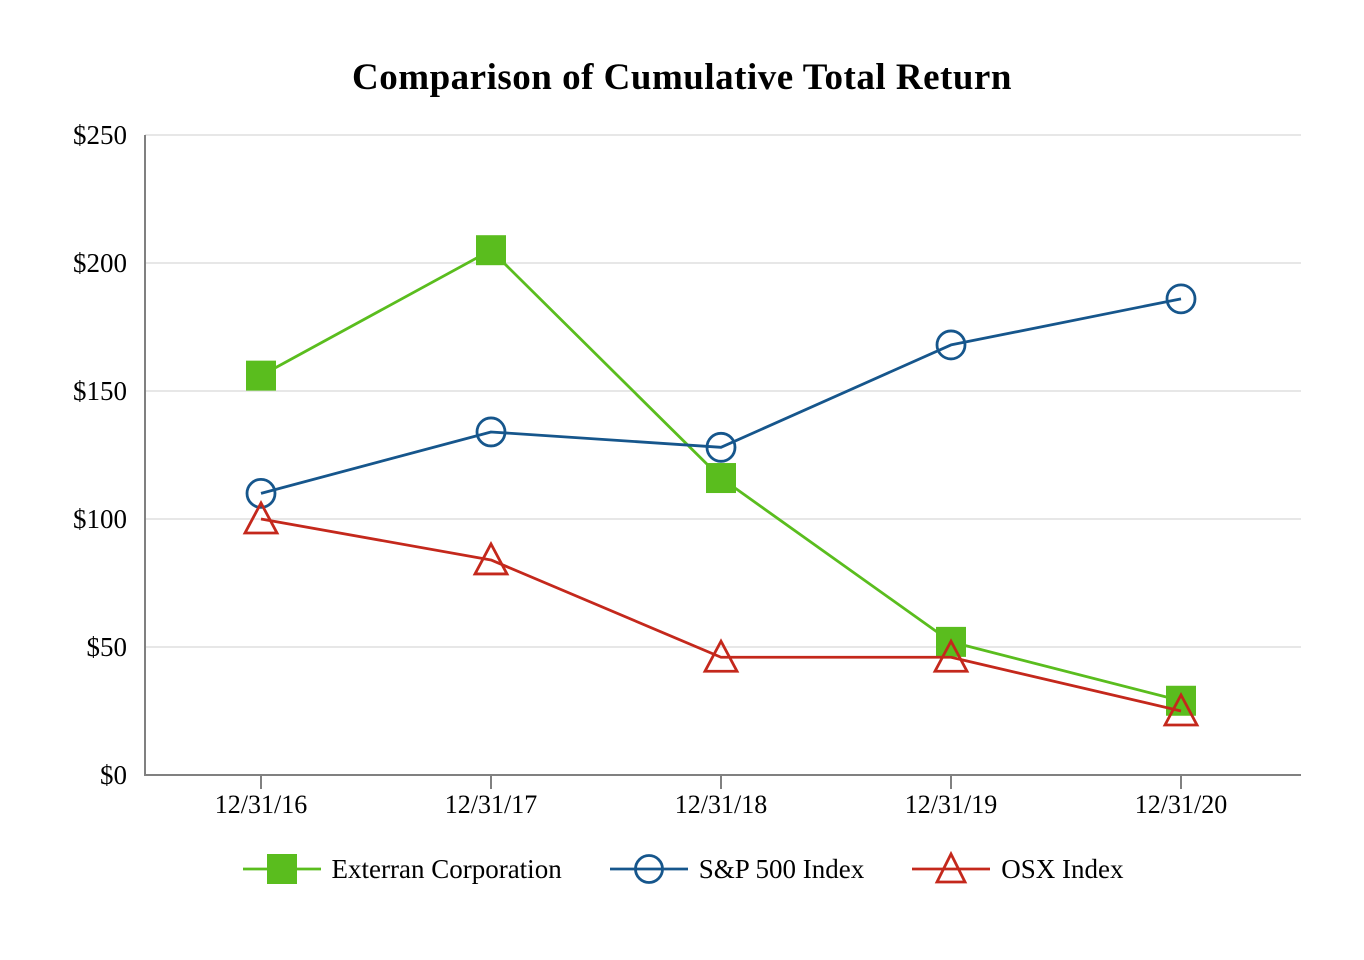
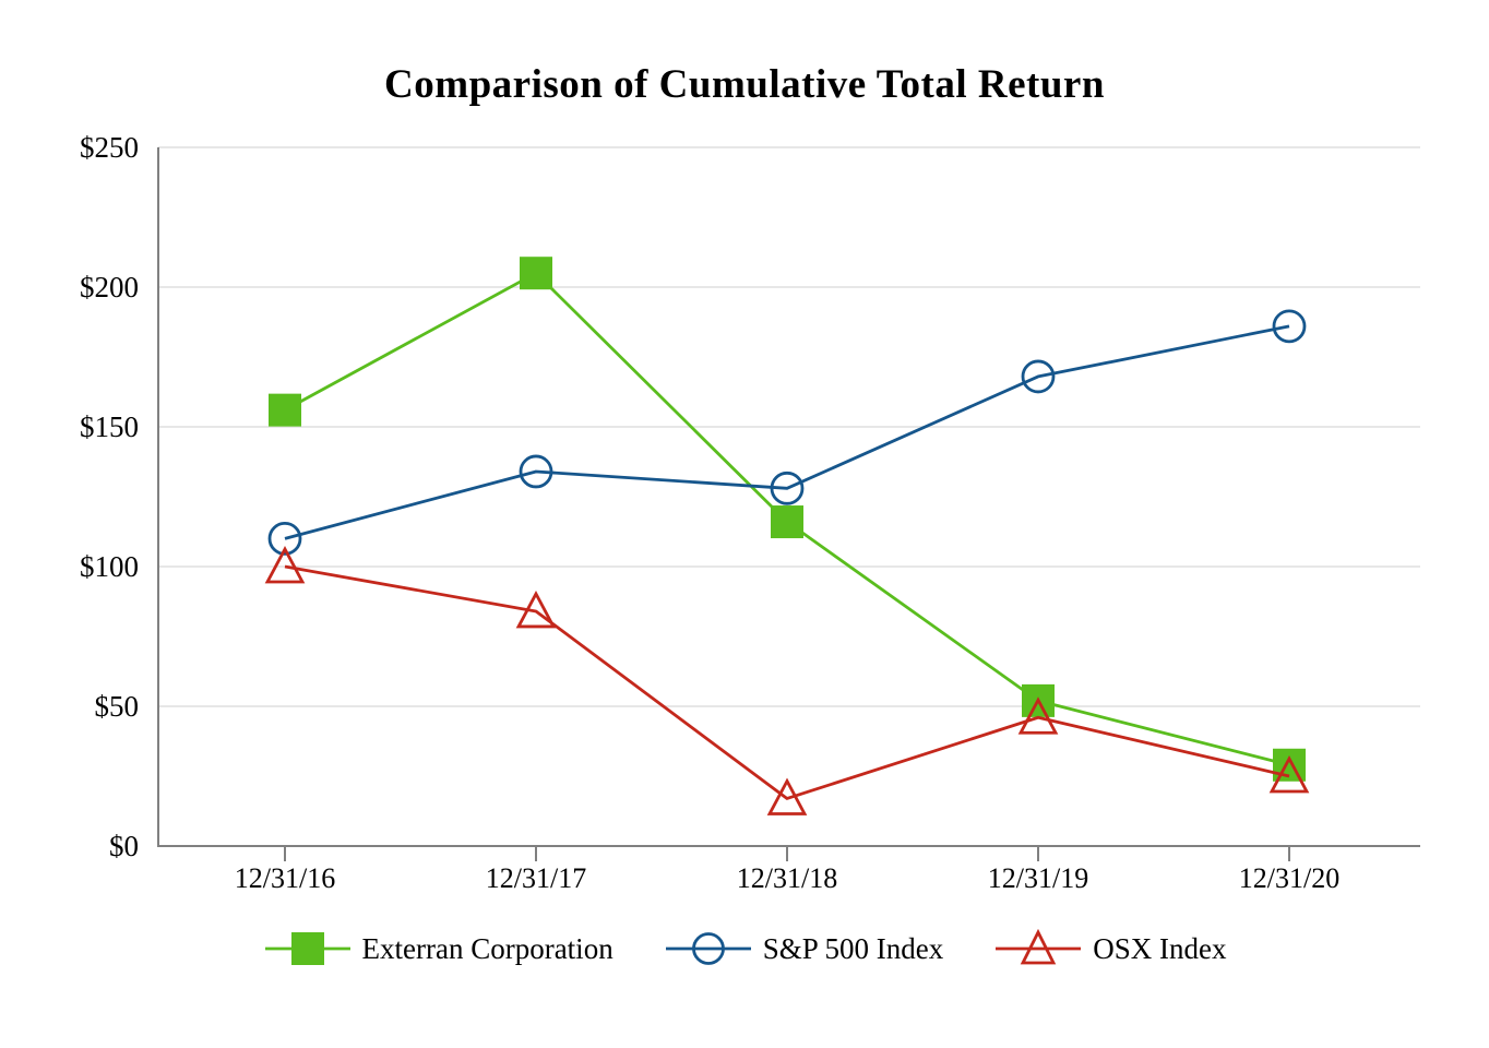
OSX Index/12/31/18: $46 -> $17
